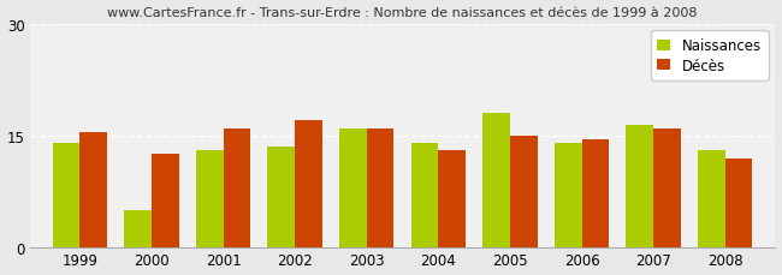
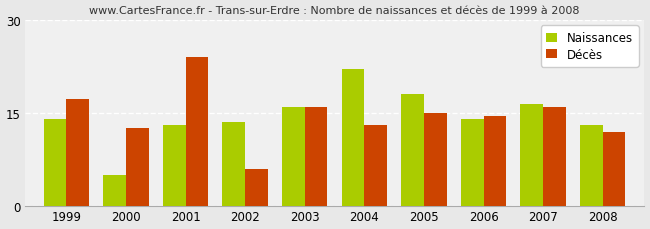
Décès/1999: 15.5 -> 17.2
Décès/2001: 16.0 -> 24.0
Décès/2002: 17.0 -> 6.0
Naissances/2004: 14.0 -> 22.0
